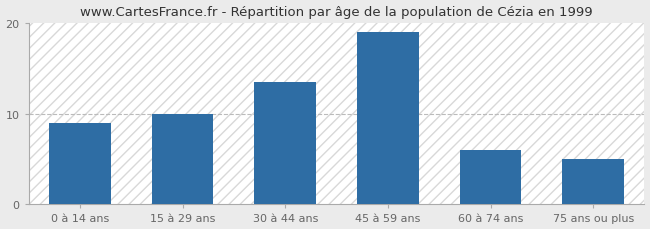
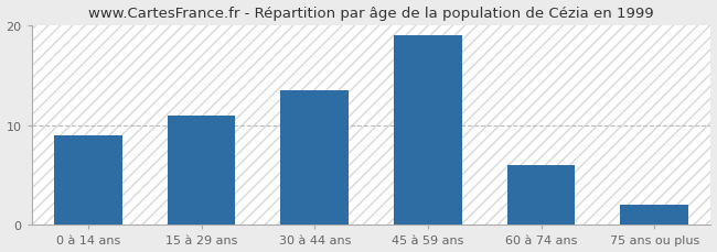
15 à 29 ans: 10.0 -> 11.0
75 ans ou plus: 5.0 -> 2.0
